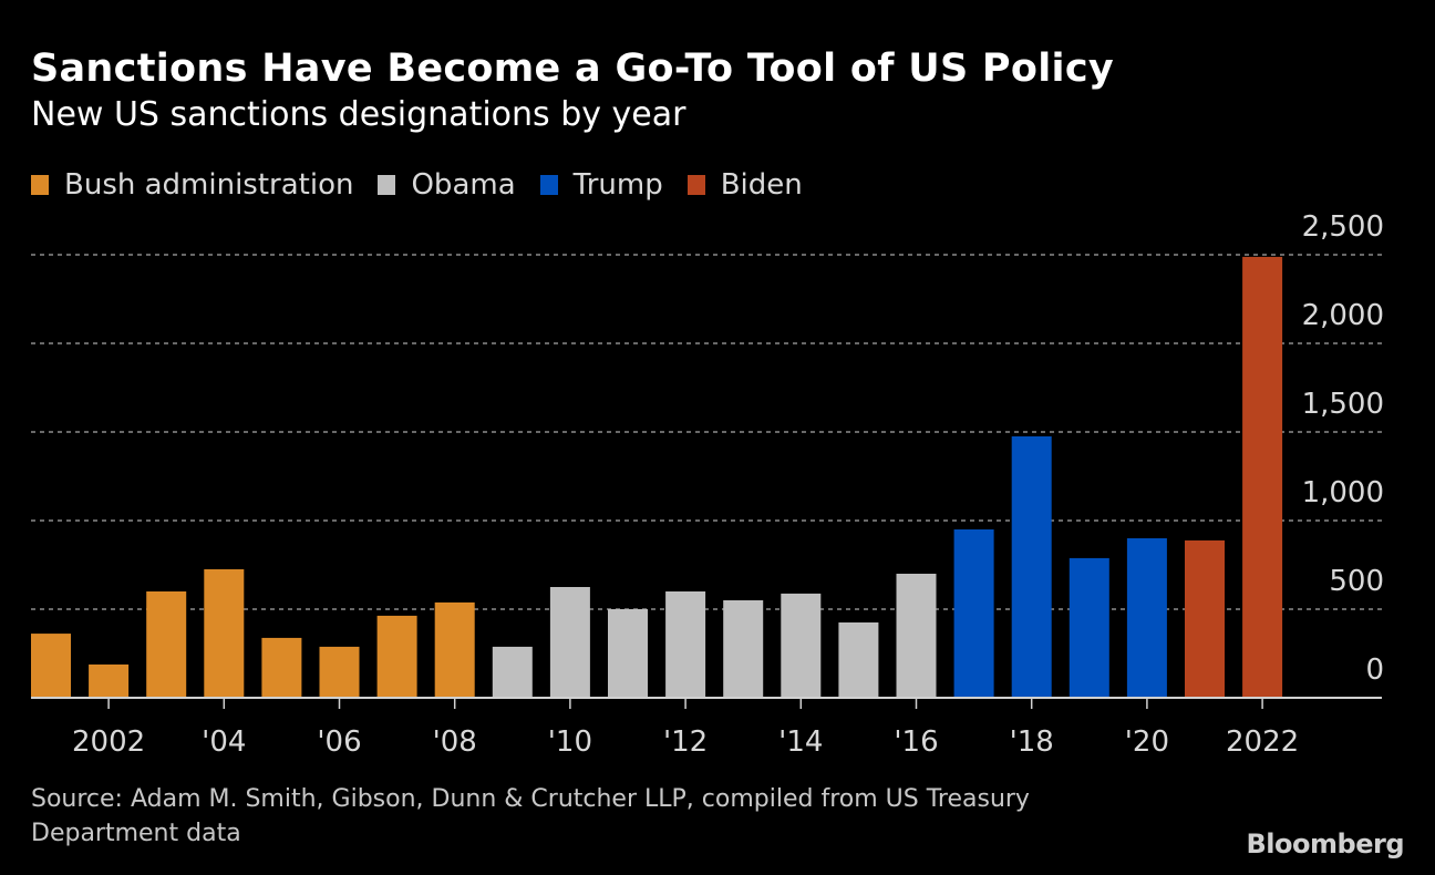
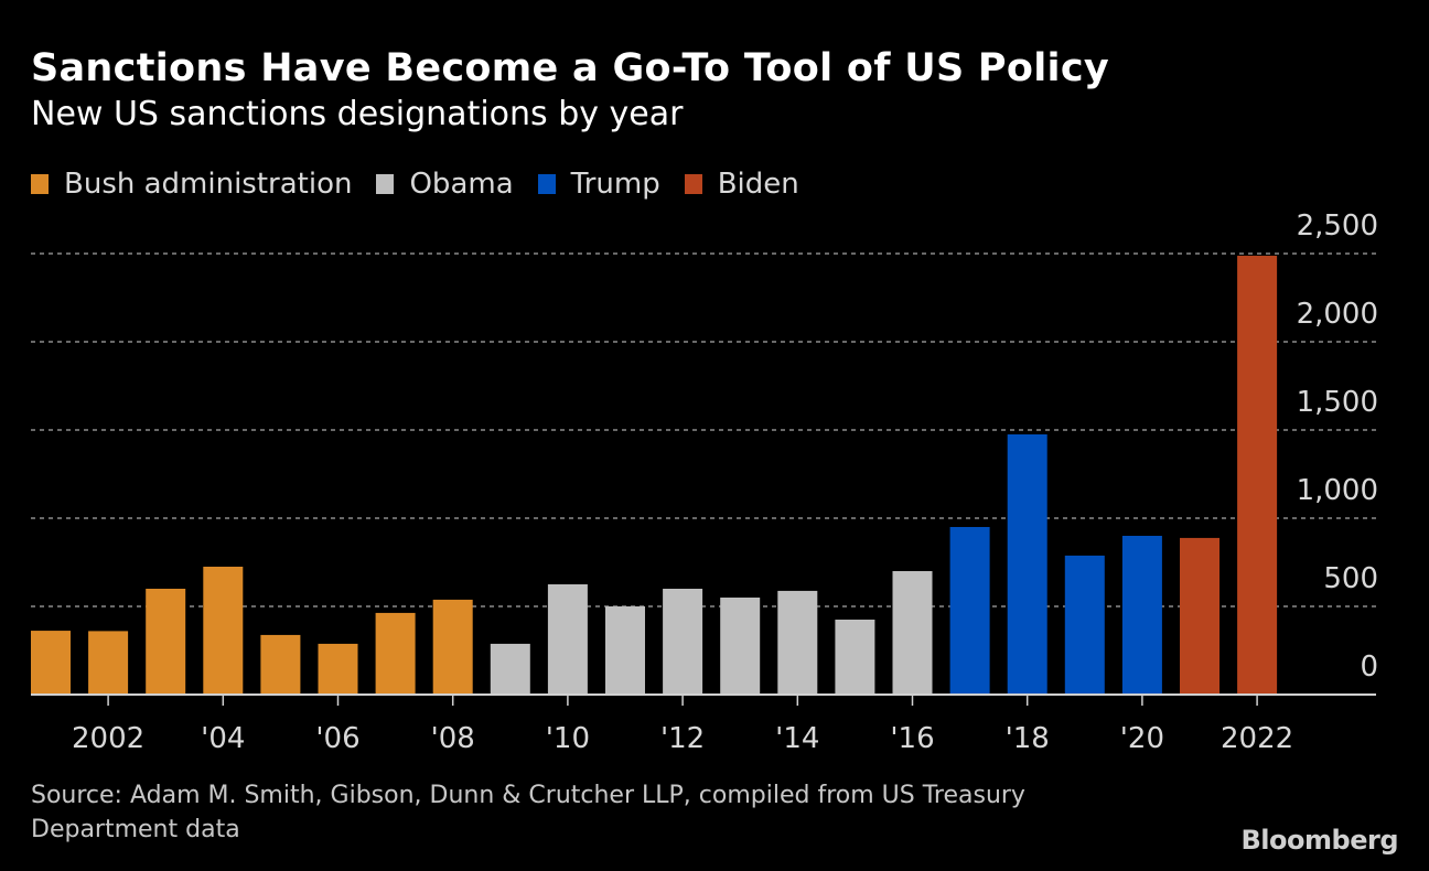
2002: 190 -> 360
